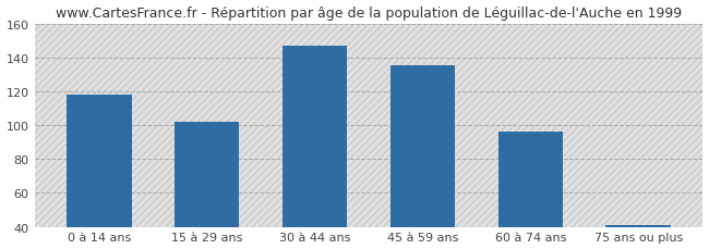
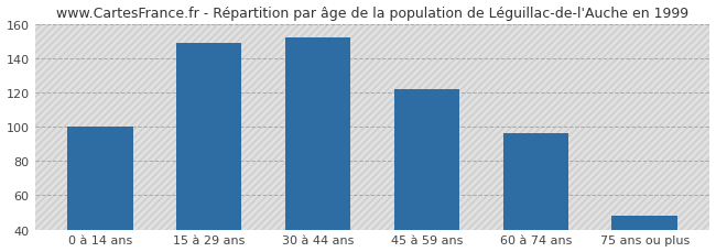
0 à 14 ans: 118 -> 100
15 à 29 ans: 102 -> 149
30 à 44 ans: 147 -> 152
45 à 59 ans: 135 -> 122
75 ans ou plus: 41 -> 48
